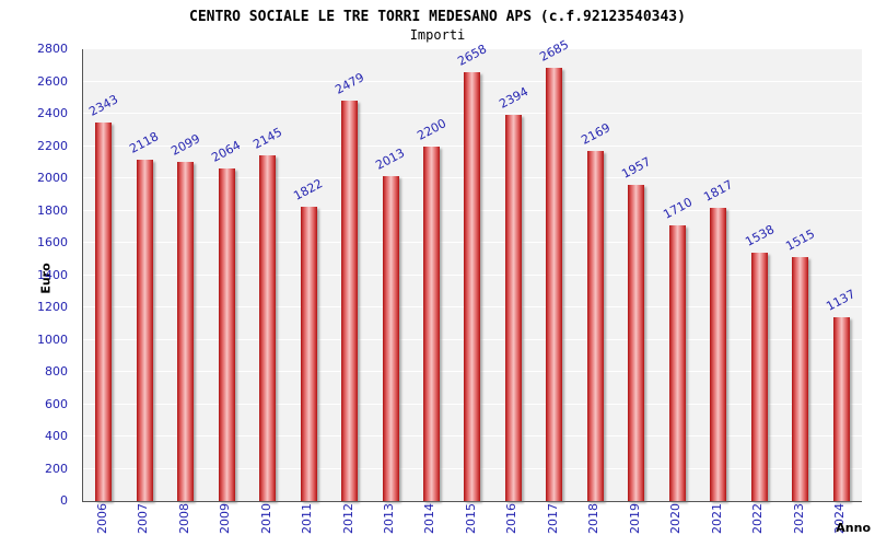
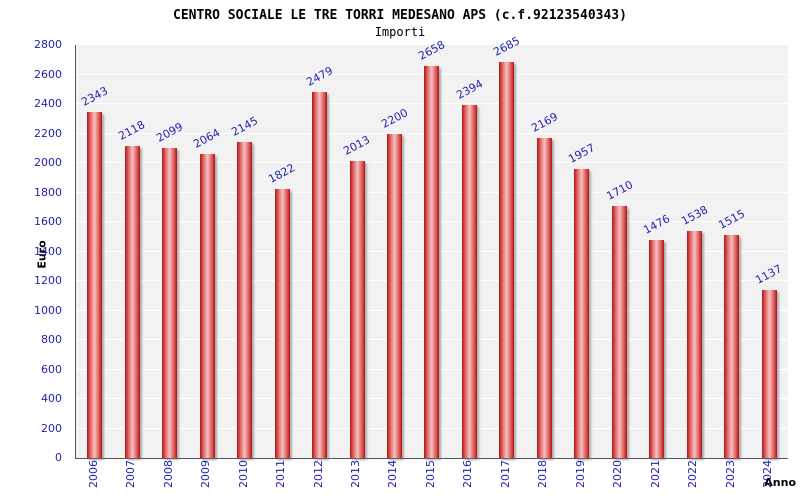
2021: 1817 -> 1476
